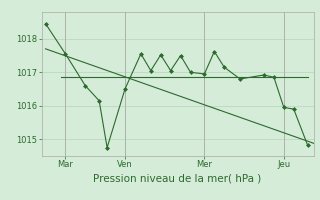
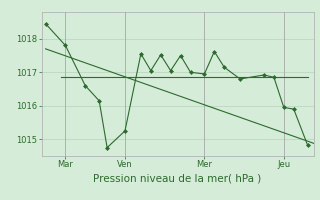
Mar: 1017.55 -> 1017.80
Ven: 1016.50 -> 1015.25
